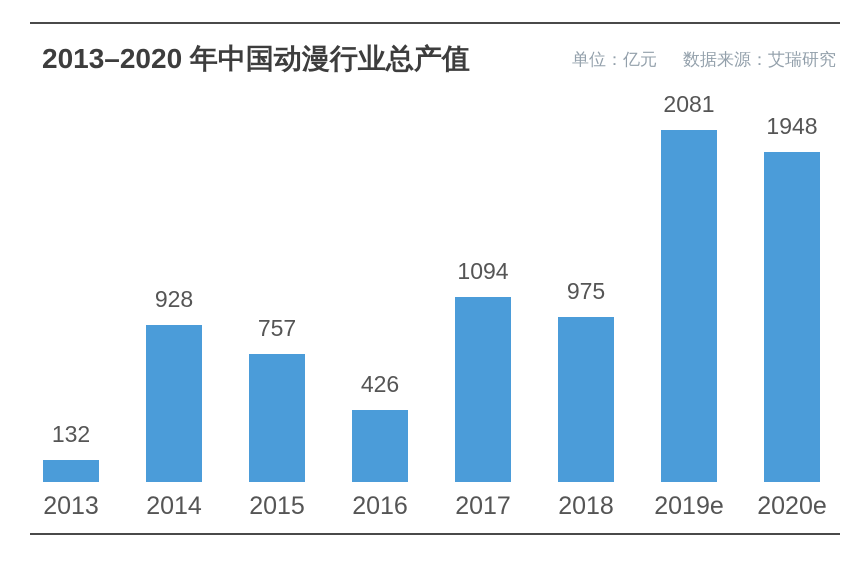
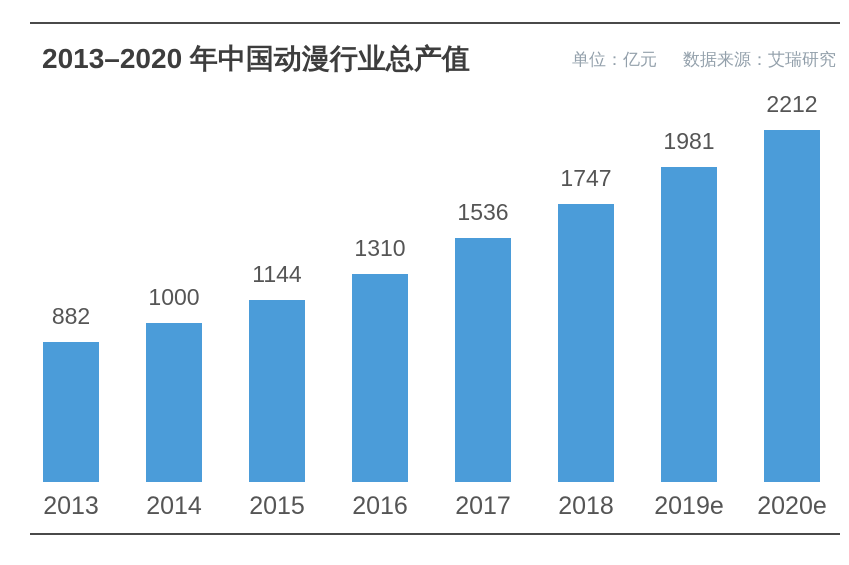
2013: 132 -> 882
2014: 928 -> 1000
2015: 757 -> 1144
2016: 426 -> 1310
2017: 1094 -> 1536
2018: 975 -> 1747
2019e: 2081 -> 1981
2020e: 1948 -> 2212
